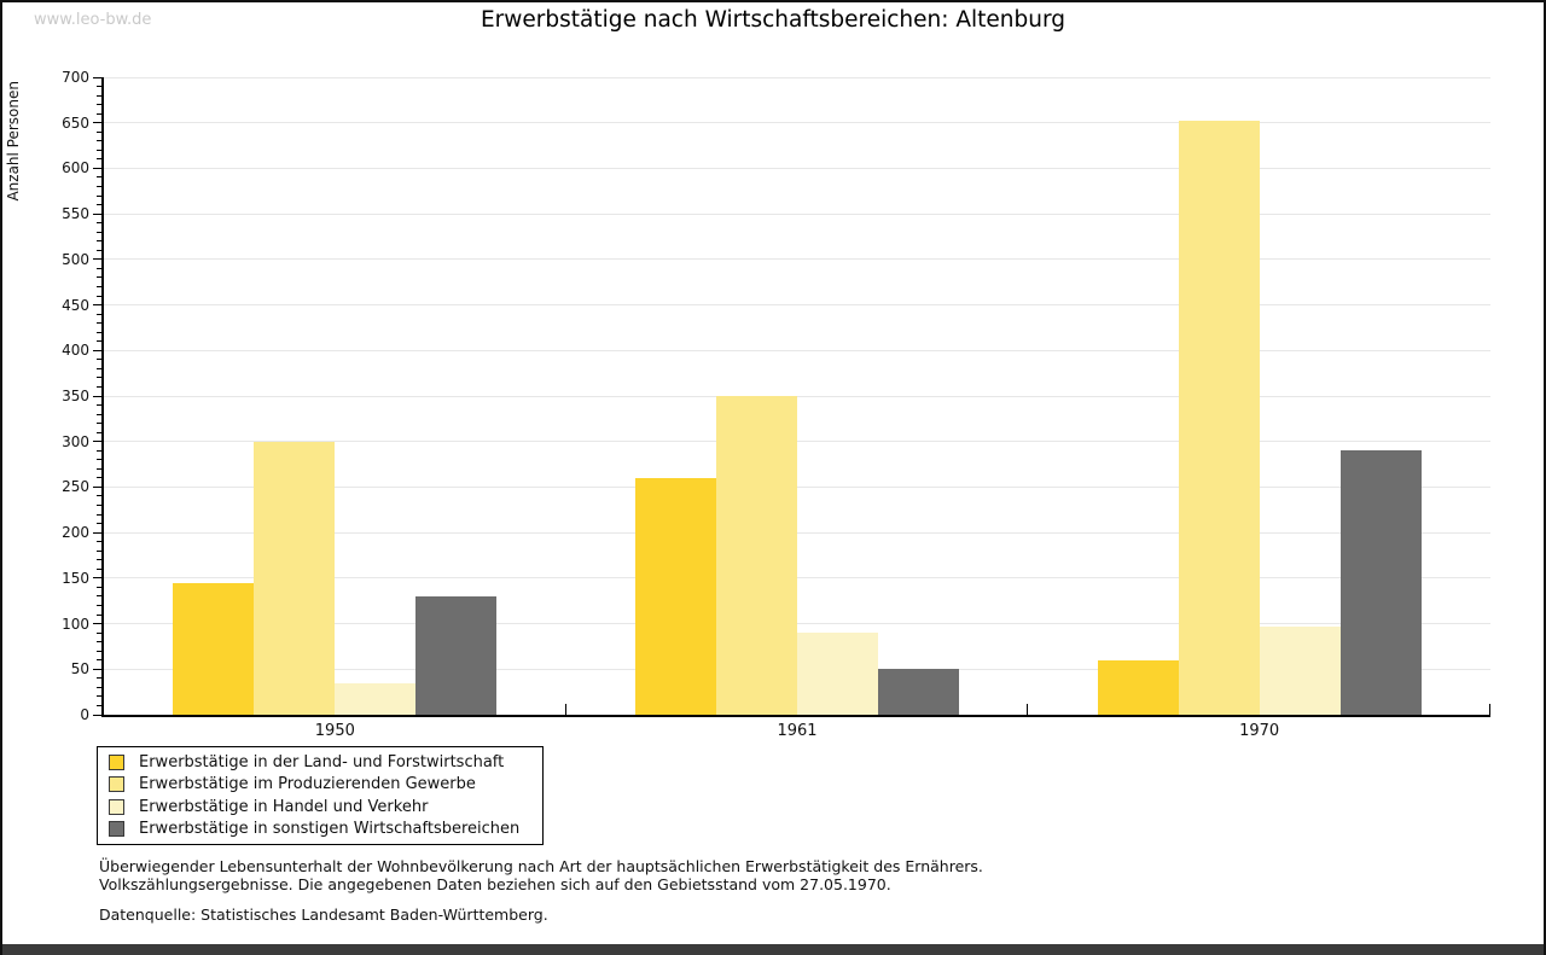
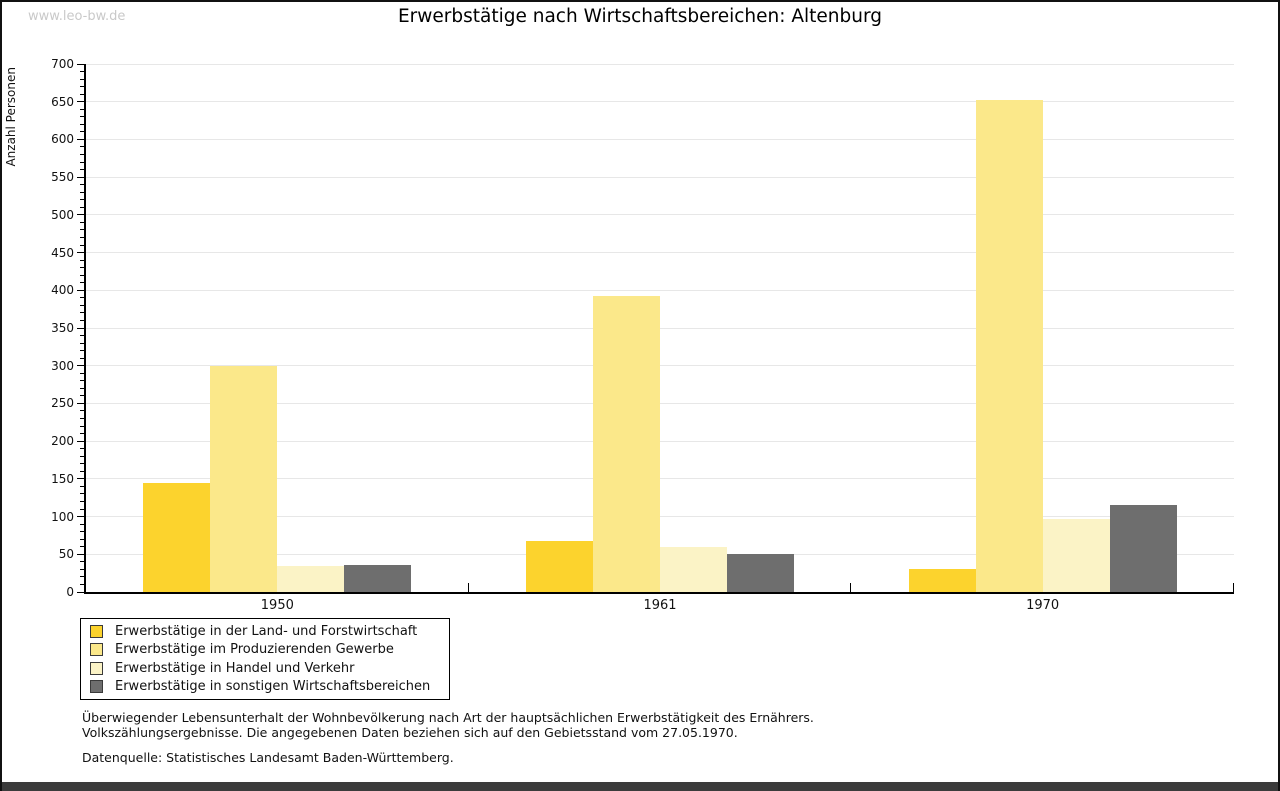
Erwerbstätige in sonstigen Wirtschaftsbereichen/1950: 130 -> 40
Erwerbstätige in der Land- und Forstwirtschaft/1961: 260 -> 70
Erwerbstätige im Produzierenden Gewerbe/1961: 350 -> 390
Erwerbstätige in Handel und Verkehr/1961: 90 -> 60
Erwerbstätige in der Land- und Forstwirtschaft/1970: 60 -> 30
Erwerbstätige in sonstigen Wirtschaftsbereichen/1970: 290 -> 120
